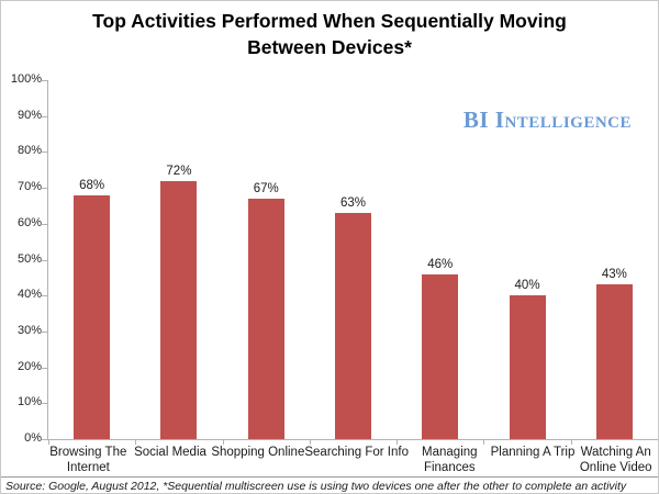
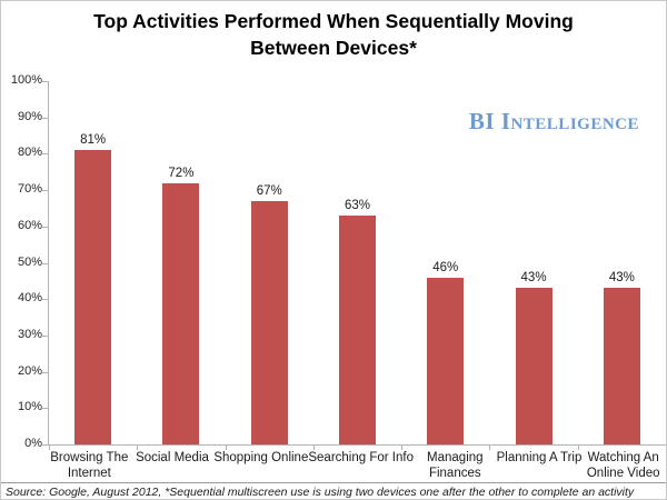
Browsing The Internet: 68% -> 81%
Planning A Trip: 40% -> 43%
